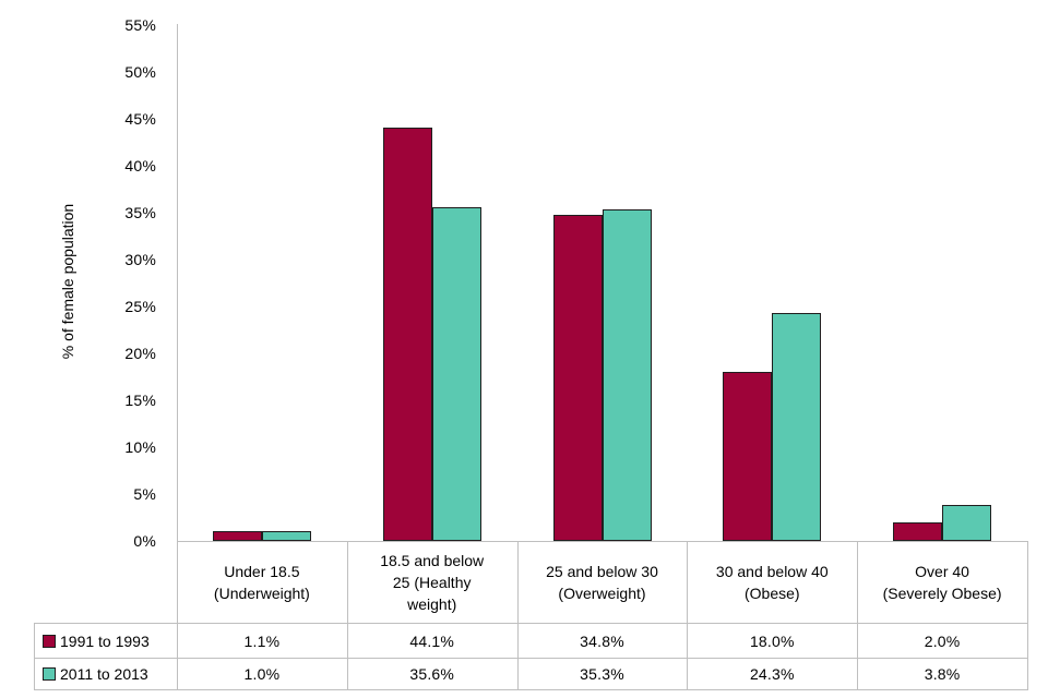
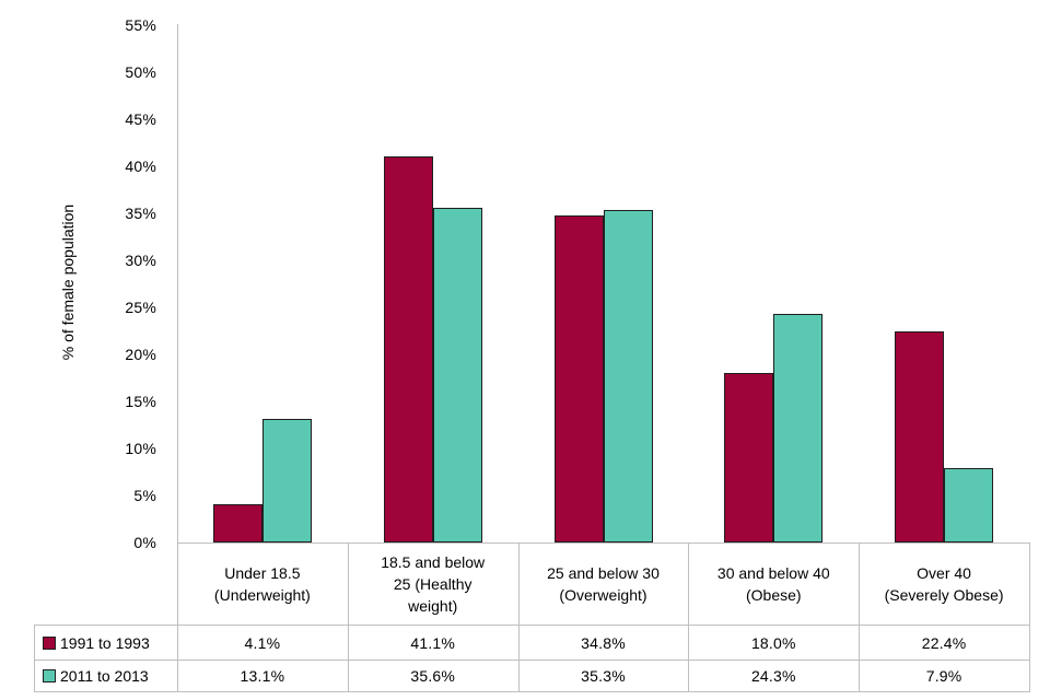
1991 to 1993/Under 18.5 (Underweight): 1.1% -> 4.1%
2011 to 2013/Under 18.5 (Underweight): 1.0% -> 13.1%
1991 to 1993/18.5 and below 25 (Healthy weight): 44.1% -> 41.1%
1991 to 1993/Over 40 (Severely Obese): 2.0% -> 22.4%
2011 to 2013/Over 40 (Severely Obese): 3.8% -> 7.9%
